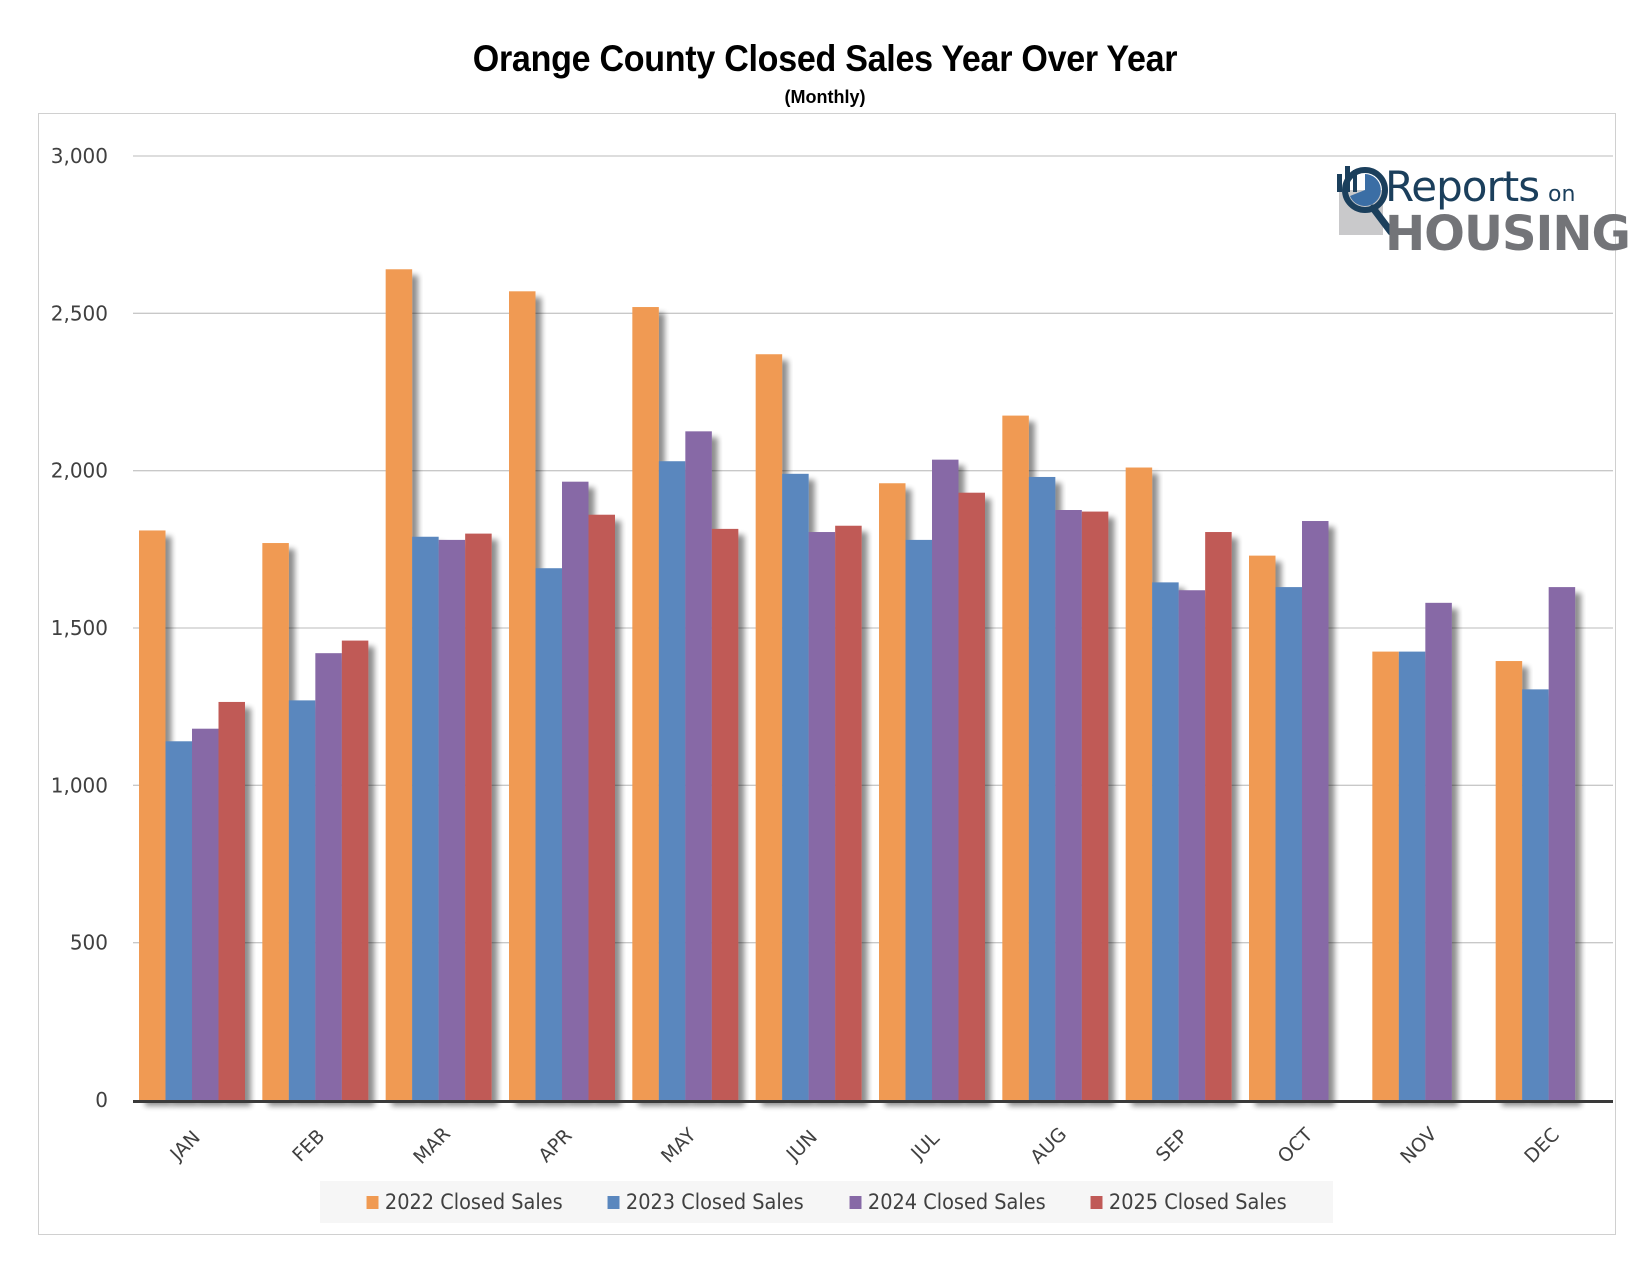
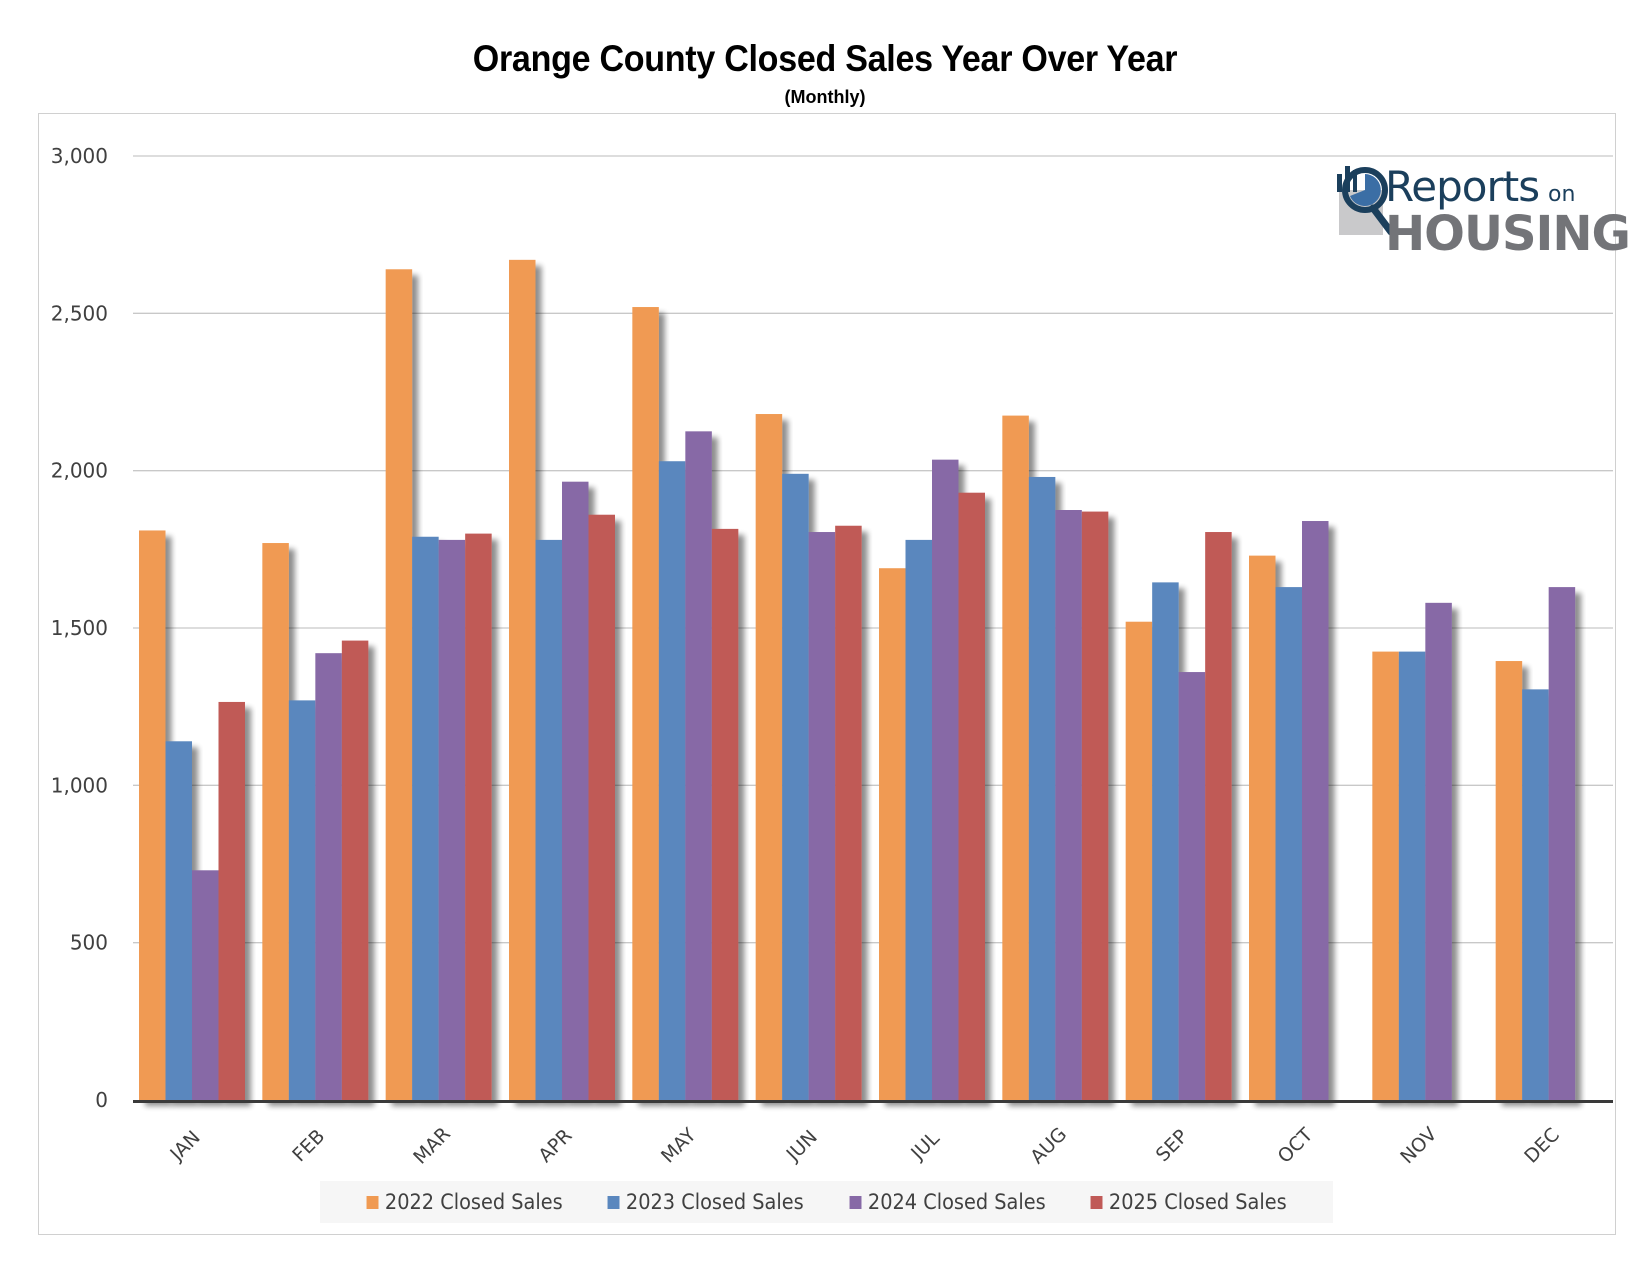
2024 Closed Sales/JAN: 1180 -> 730
2022 Closed Sales/APR: 2570 -> 2670
2023 Closed Sales/APR: 1690 -> 1780
2022 Closed Sales/JUN: 2370 -> 2180
2022 Closed Sales/JUL: 1960 -> 1690
2022 Closed Sales/SEP: 2010 -> 1520
2024 Closed Sales/SEP: 1620 -> 1360
